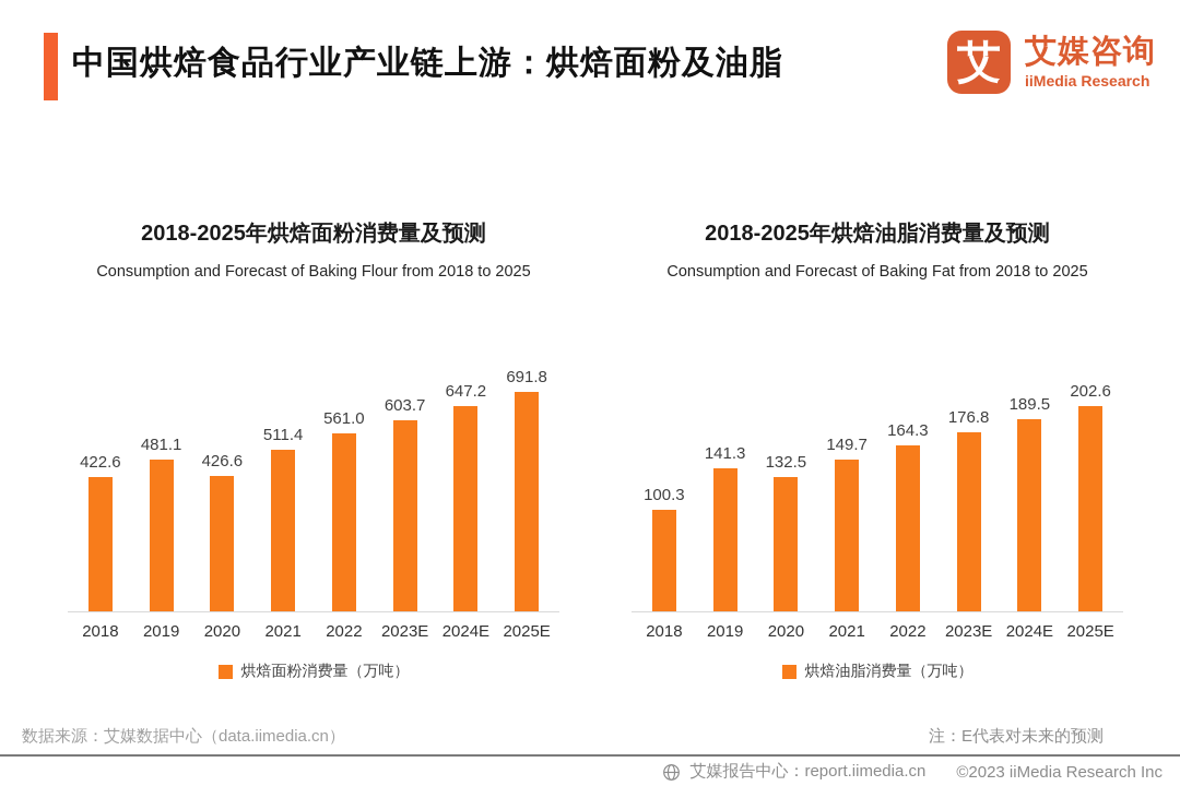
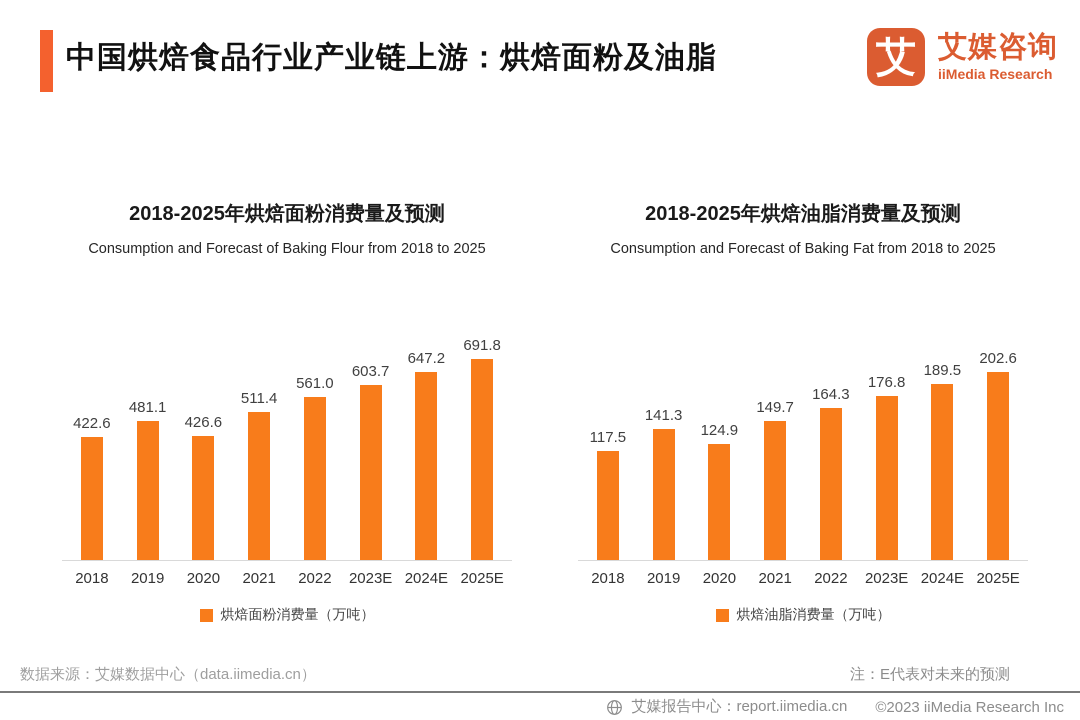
2018-2025年烘焙油脂消费量及预测/2018: 100.3 -> 117.5
2018-2025年烘焙油脂消费量及预测/2020: 132.5 -> 124.9
